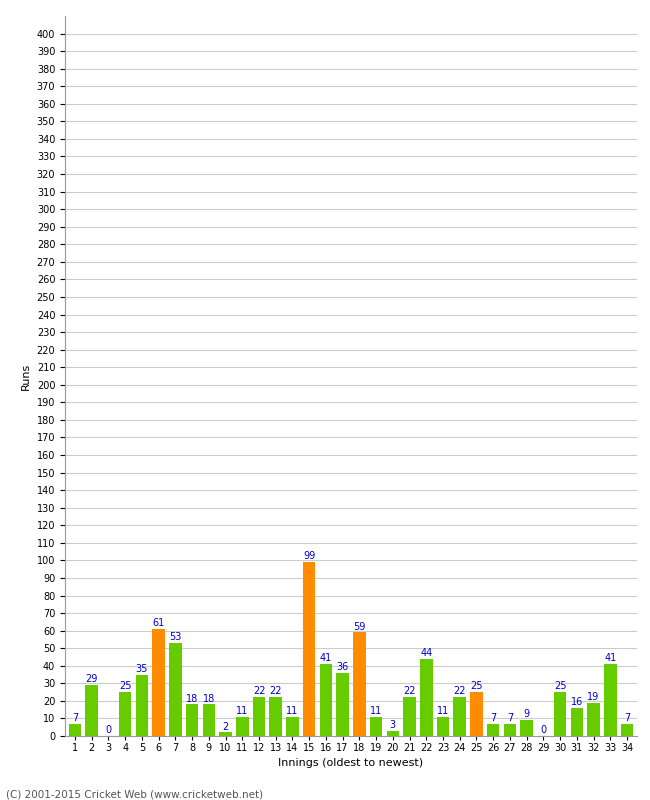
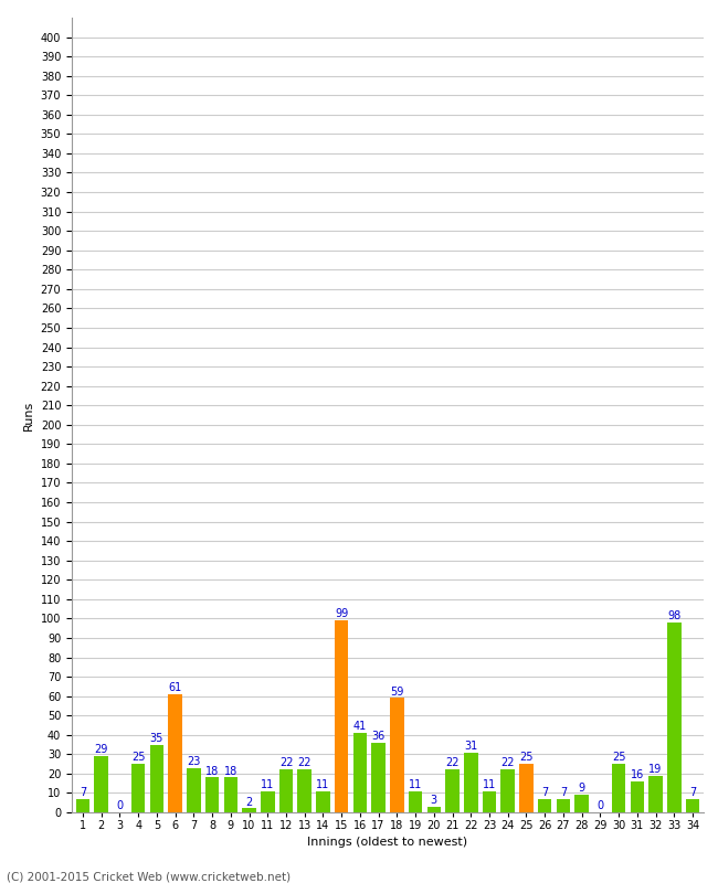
7: 53 -> 23
22: 44 -> 31
33: 41 -> 98
